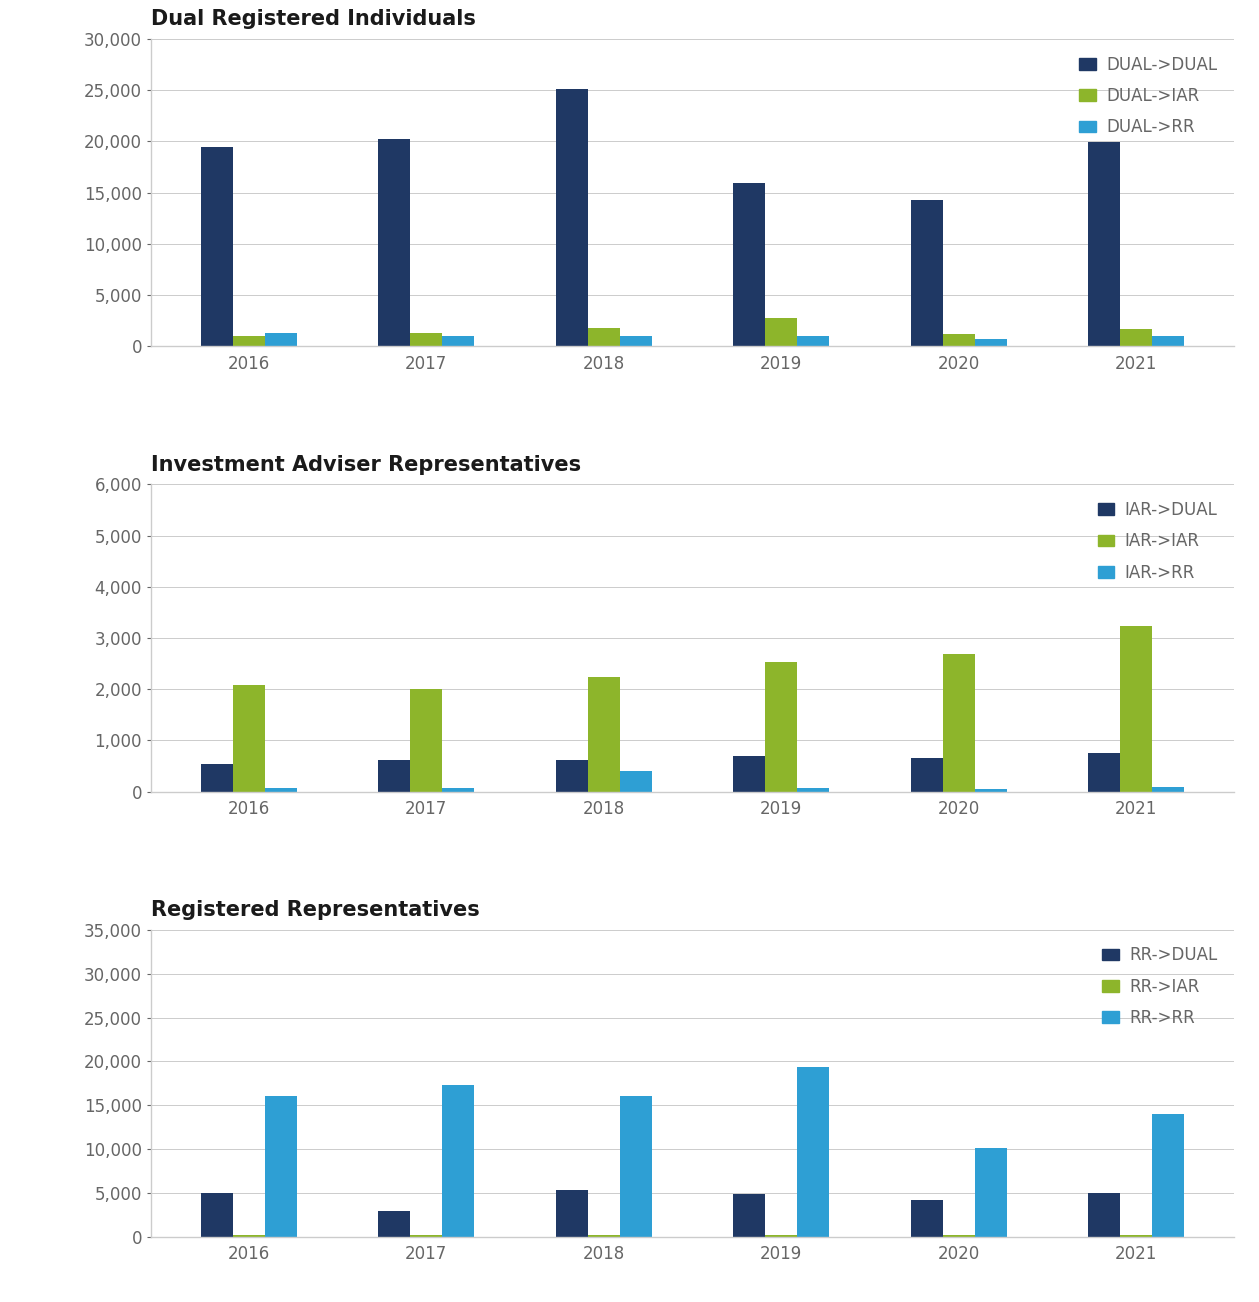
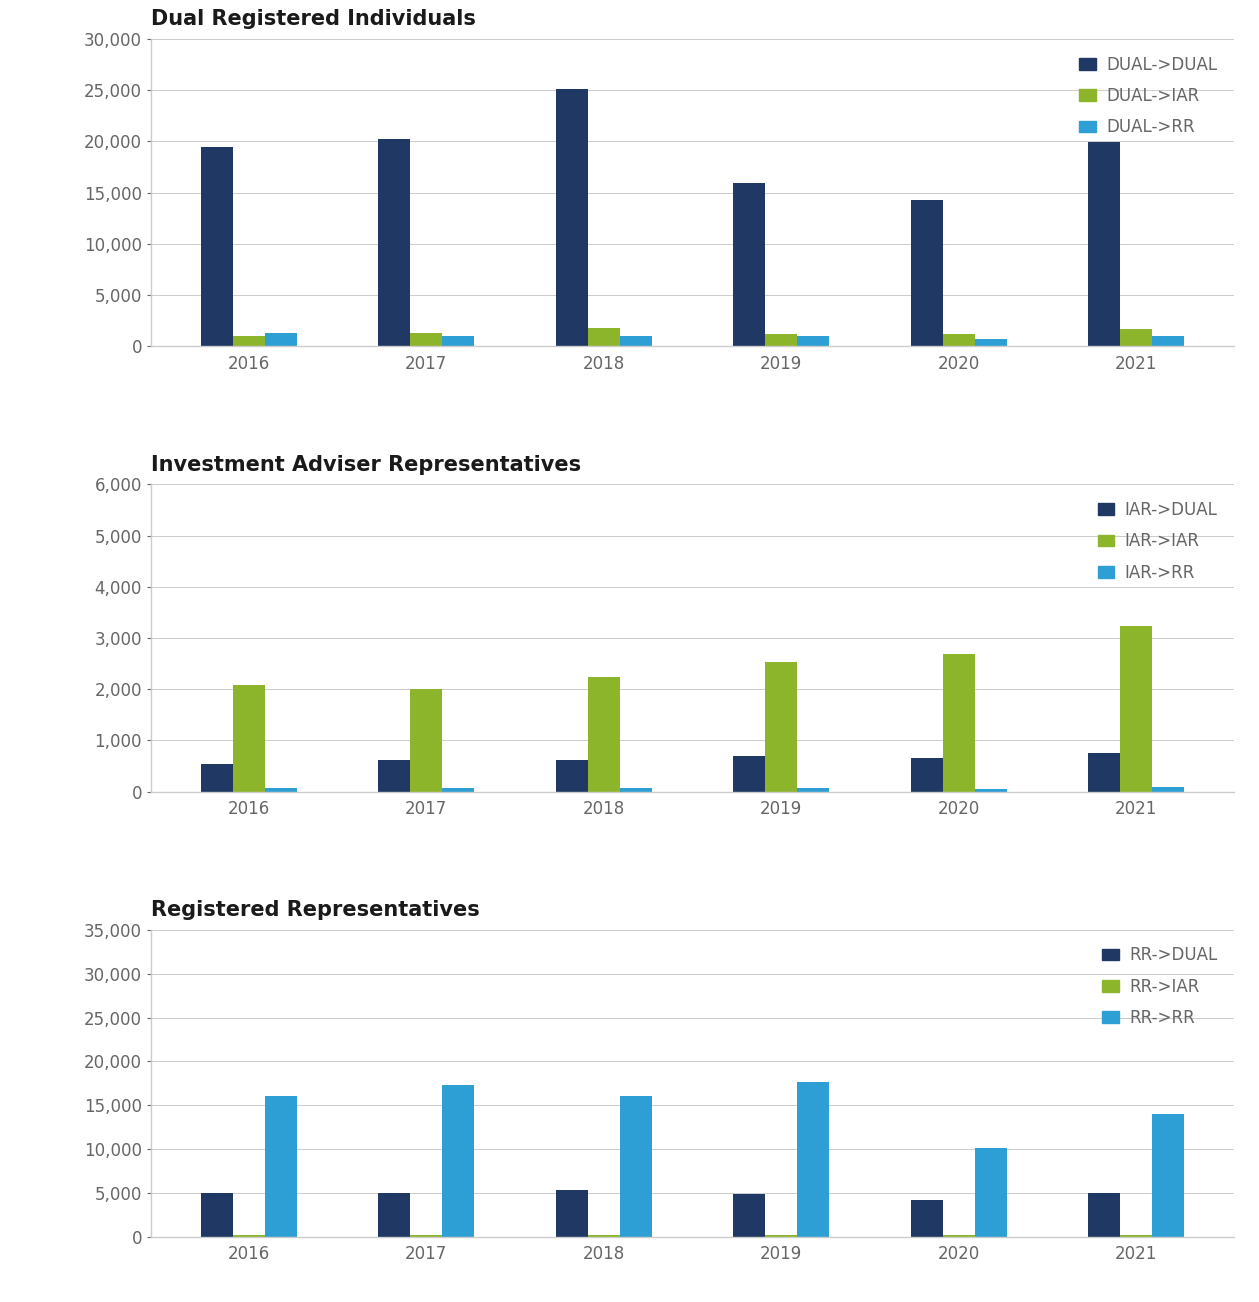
Dual Registered Individuals/DUAL->IAR/2019: 2,800 -> 1,200
Investment Adviser Representatives/IAR->RR/2018: 400 -> 60
Registered Representatives/RR->DUAL/2017: 3,000 -> 5,000
Registered Representatives/RR->RR/2019: 19,400 -> 17,700
